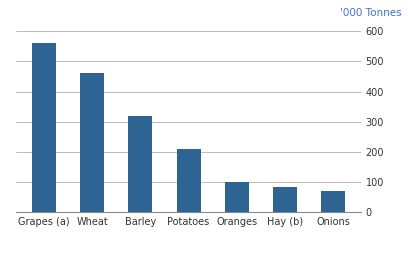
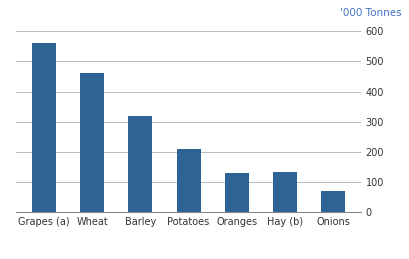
Oranges: 100 -> 130
Hay (b): 85 -> 135
